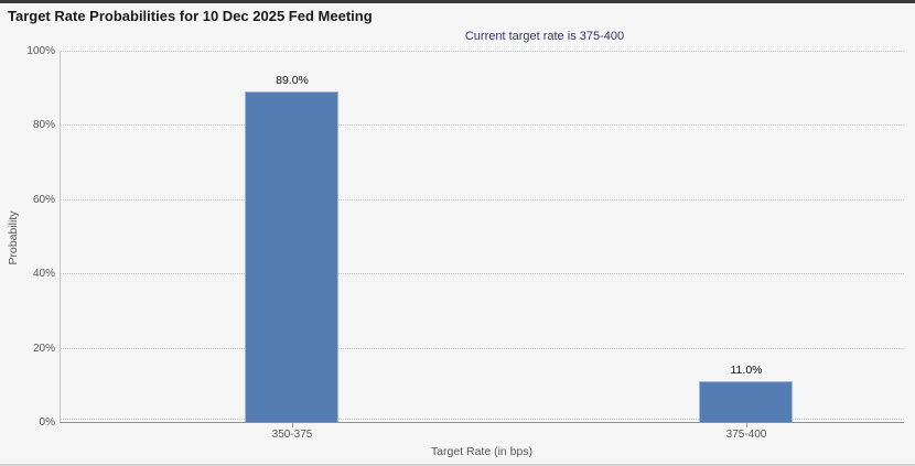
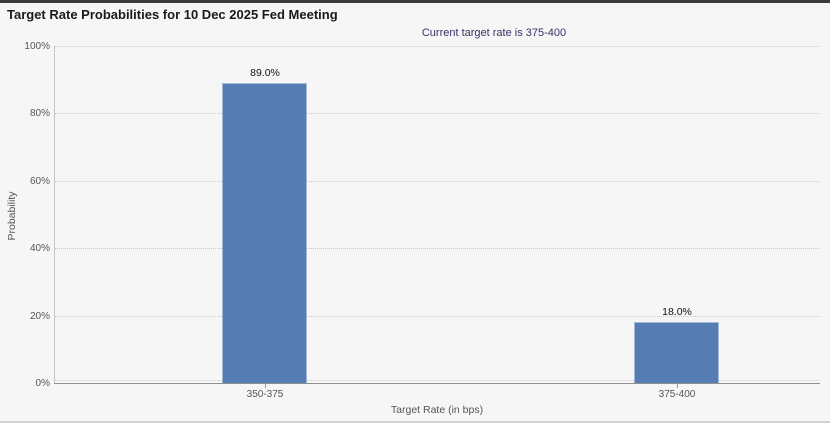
375-400: 11.0% -> 18.0%
